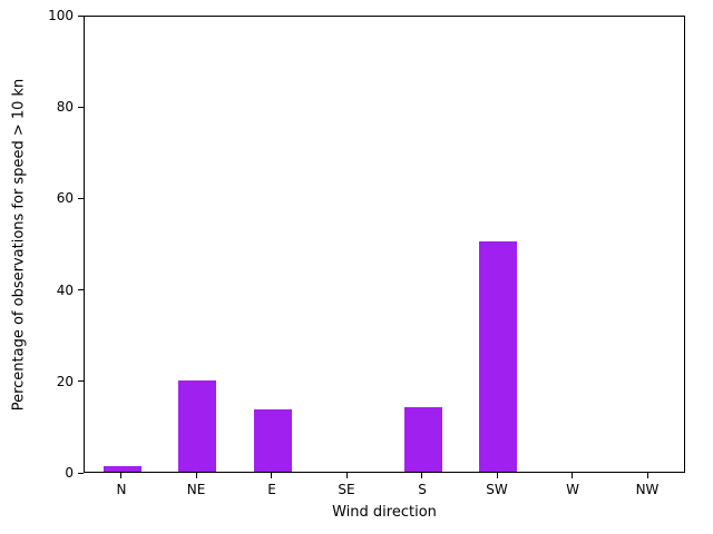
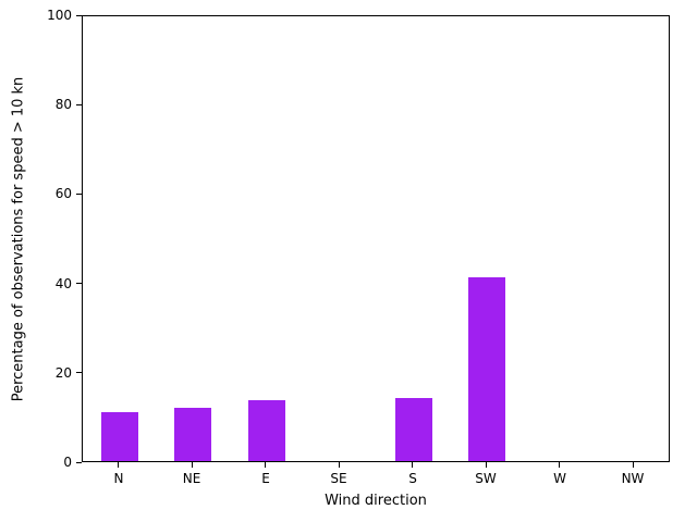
N: 1 -> 11
NE: 20 -> 12
SW: 50 -> 41
